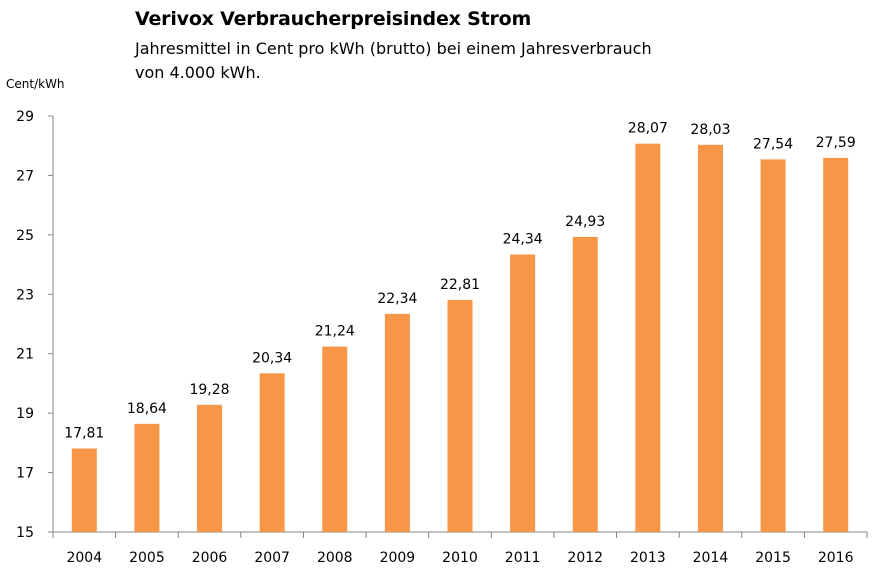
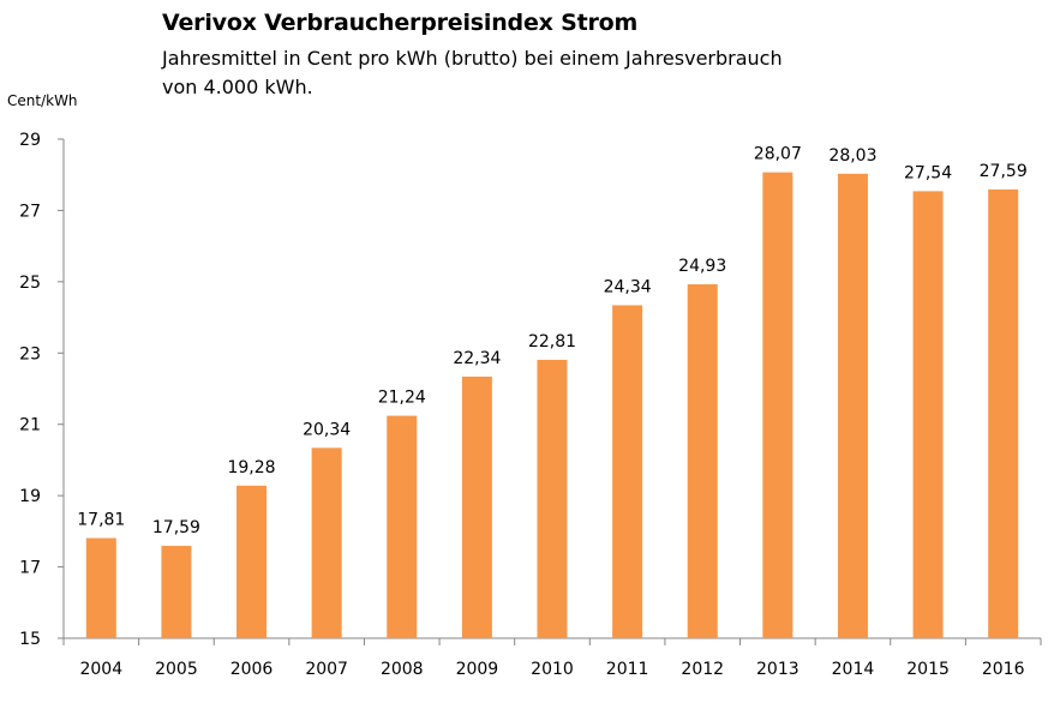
2005: 18,64 -> 17,59
